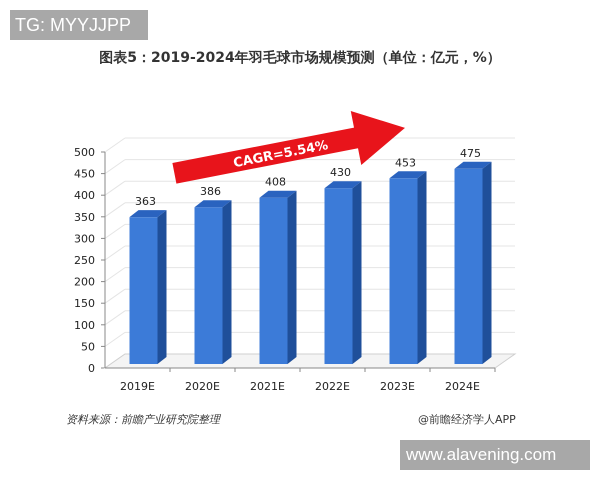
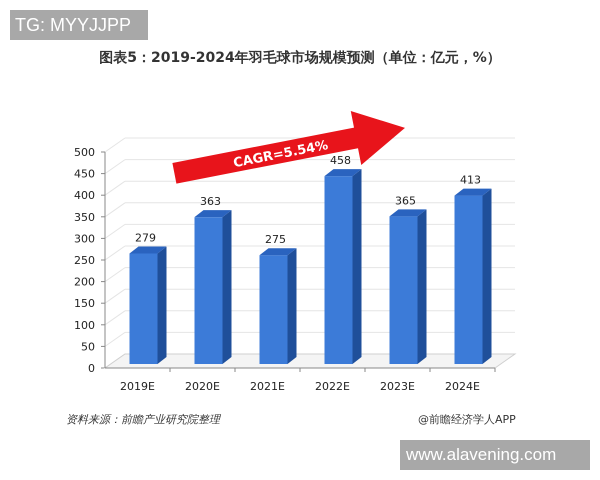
2019E: 363 -> 279
2020E: 386 -> 363
2021E: 408 -> 275
2022E: 430 -> 458
2023E: 453 -> 365
2024E: 475 -> 413
